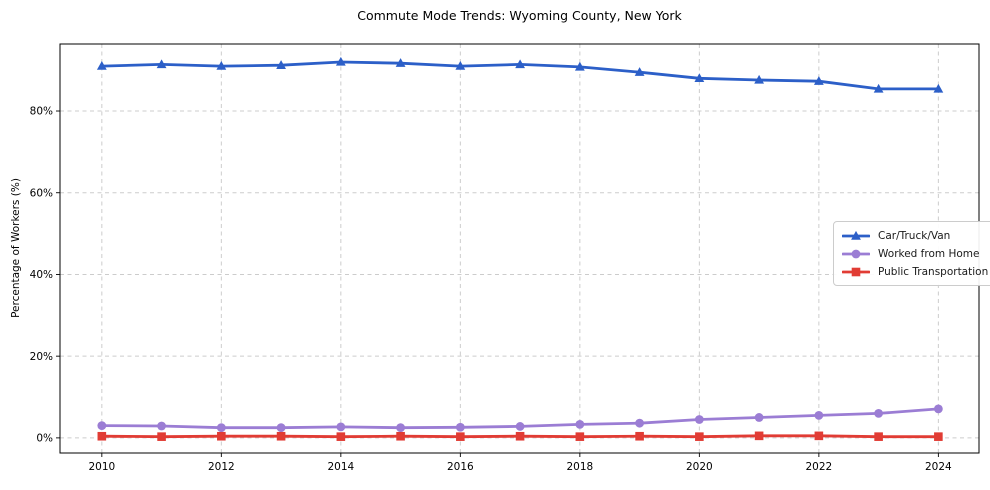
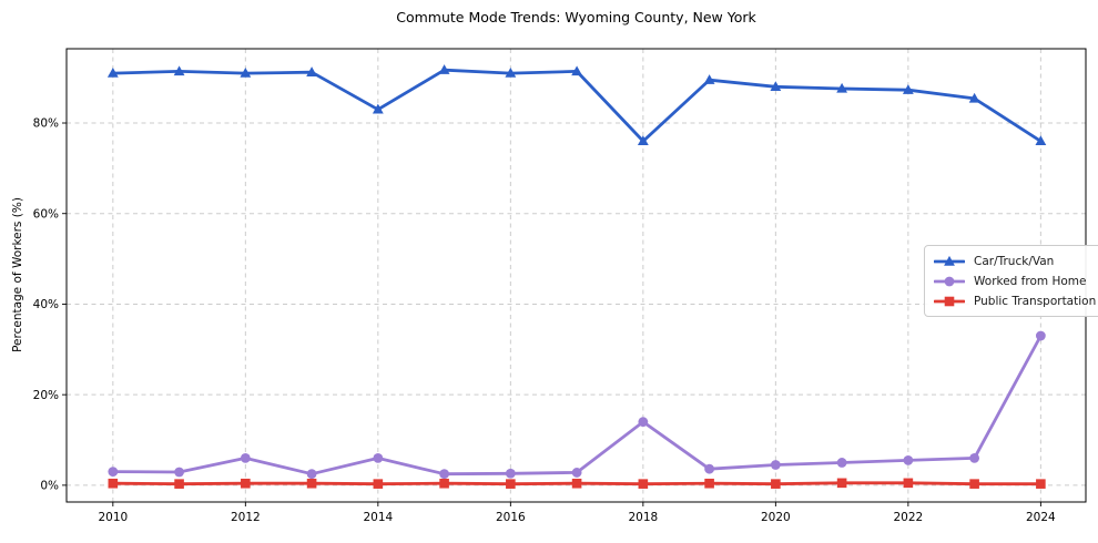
Worked from Home/2012: 2% -> 6%
Car/Truck/Van/2014: 92% -> 83%
Worked from Home/2014: 3% -> 6%
Car/Truck/Van/2018: 91% -> 76%
Worked from Home/2018: 3% -> 14%
Car/Truck/Van/2024: 85% -> 76%
Worked from Home/2024: 7% -> 33%
